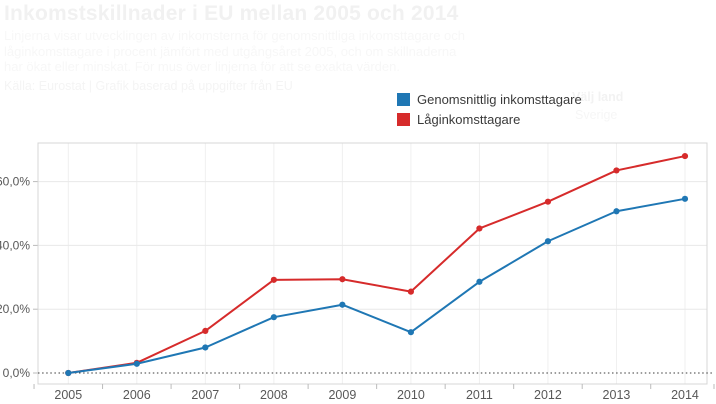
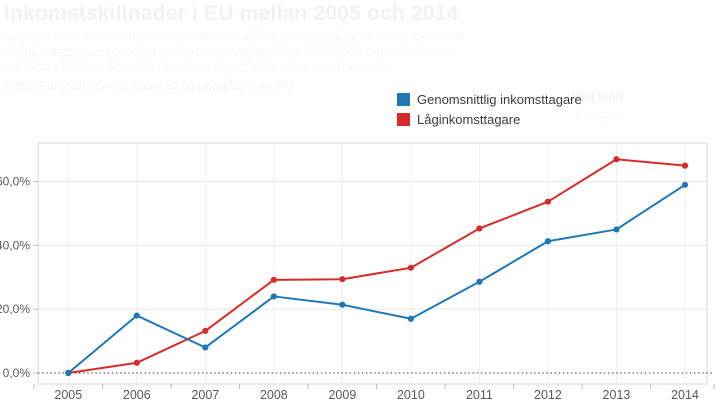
Genomsnittlig inkomsttagare/2006: 3% -> 18%
Genomsnittlig inkomsttagare/2008: 18% -> 24%
Genomsnittlig inkomsttagare/2010: 13% -> 17%
Låginkomsttagare/2010: 26% -> 33%
Genomsnittlig inkomsttagare/2013: 51% -> 45%
Låginkomsttagare/2013: 64% -> 67%
Genomsnittlig inkomsttagare/2014: 55% -> 59%
Låginkomsttagare/2014: 68% -> 65%
